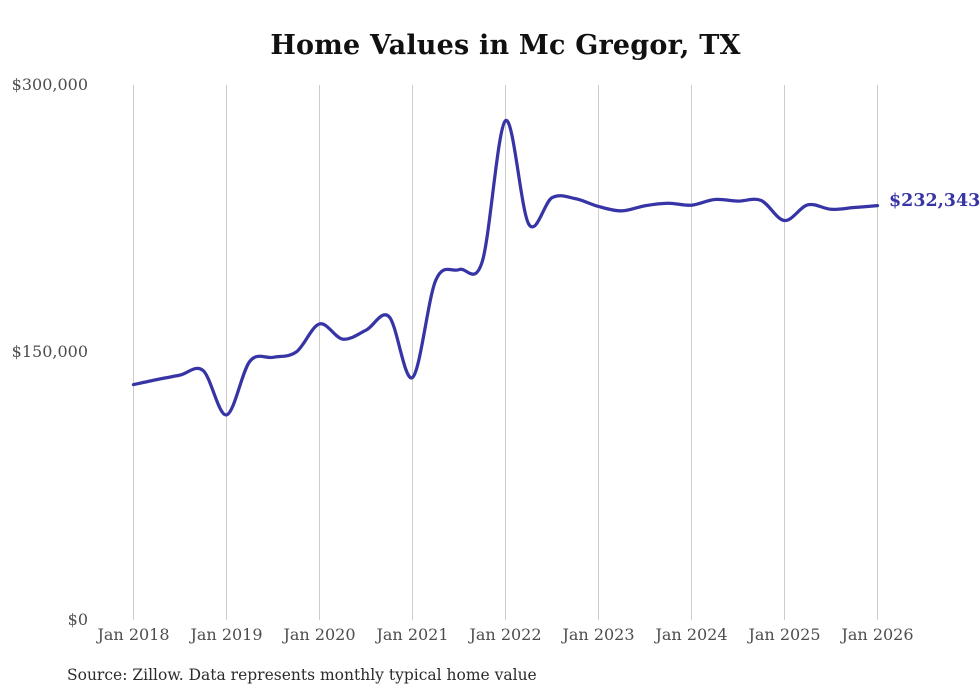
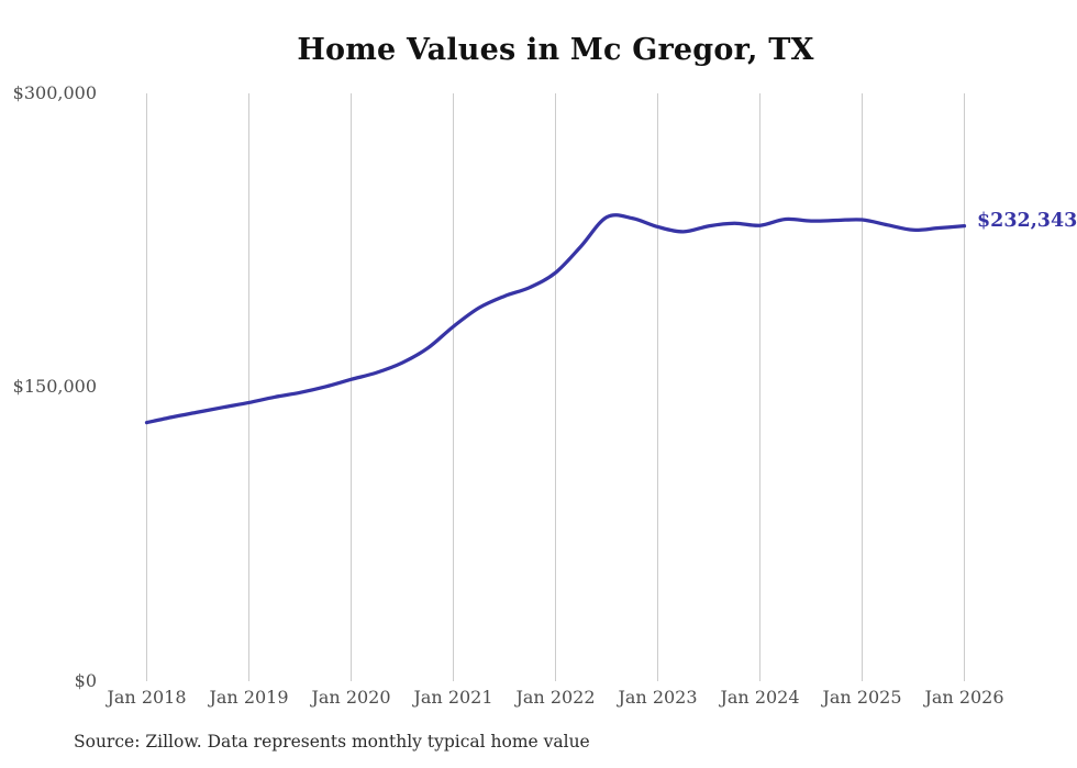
Jan 2019: $115000 -> $142000
Jan 2020: $166000 -> $154000
Jan 2021: $136000 -> $181000
Jan 2022: $280000 -> $208000
Jan 2025: $224000 -> $236000
